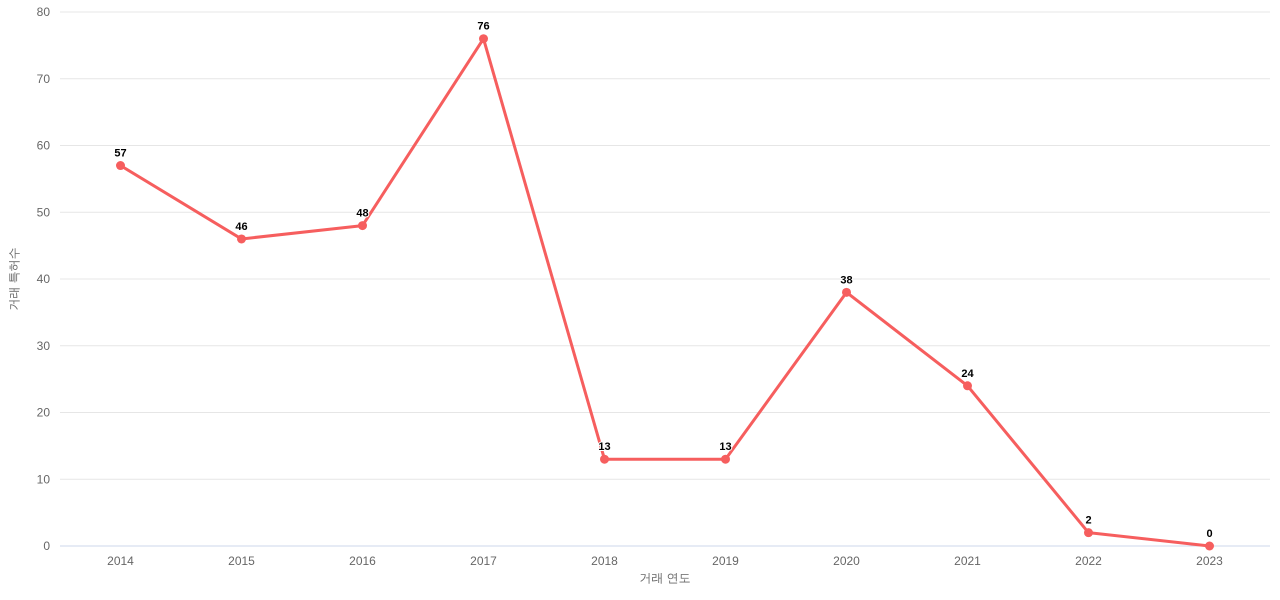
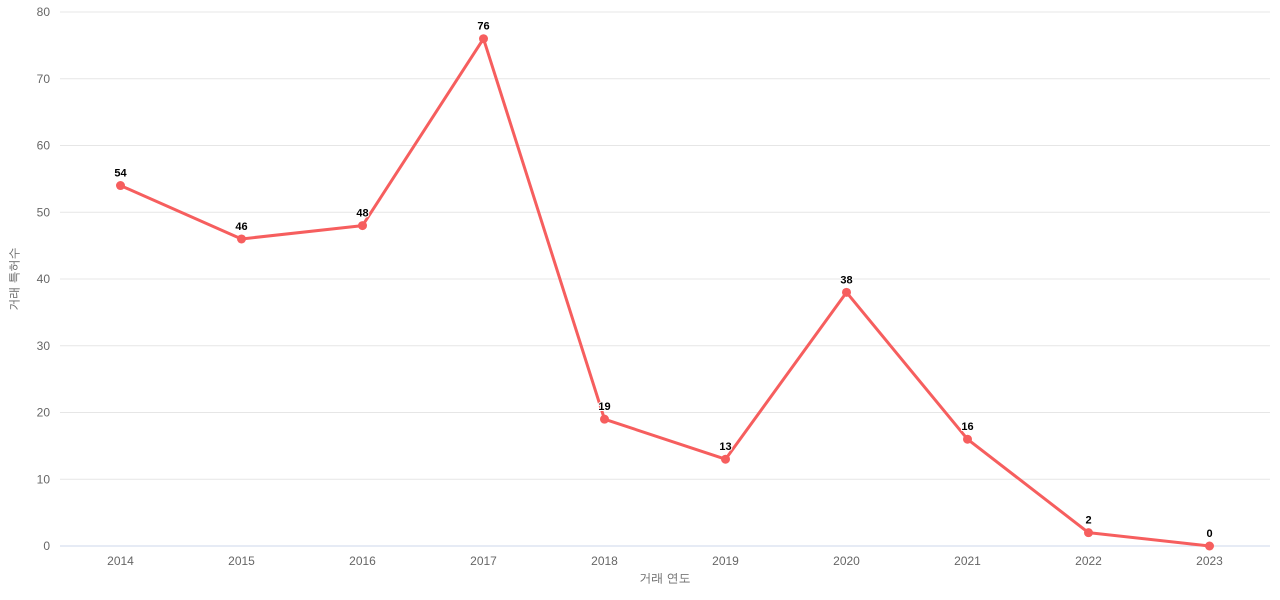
2014: 57 -> 54
2018: 13 -> 19
2021: 24 -> 16
